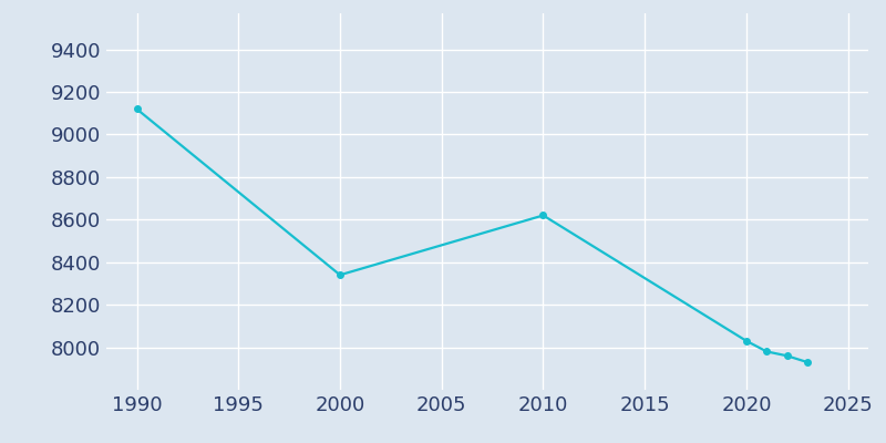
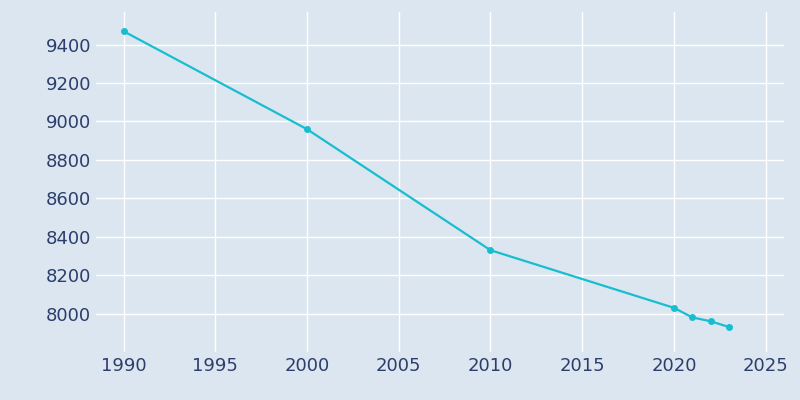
1990: 9120 -> 9470
2000: 8340 -> 8960
2010: 8620 -> 8330
